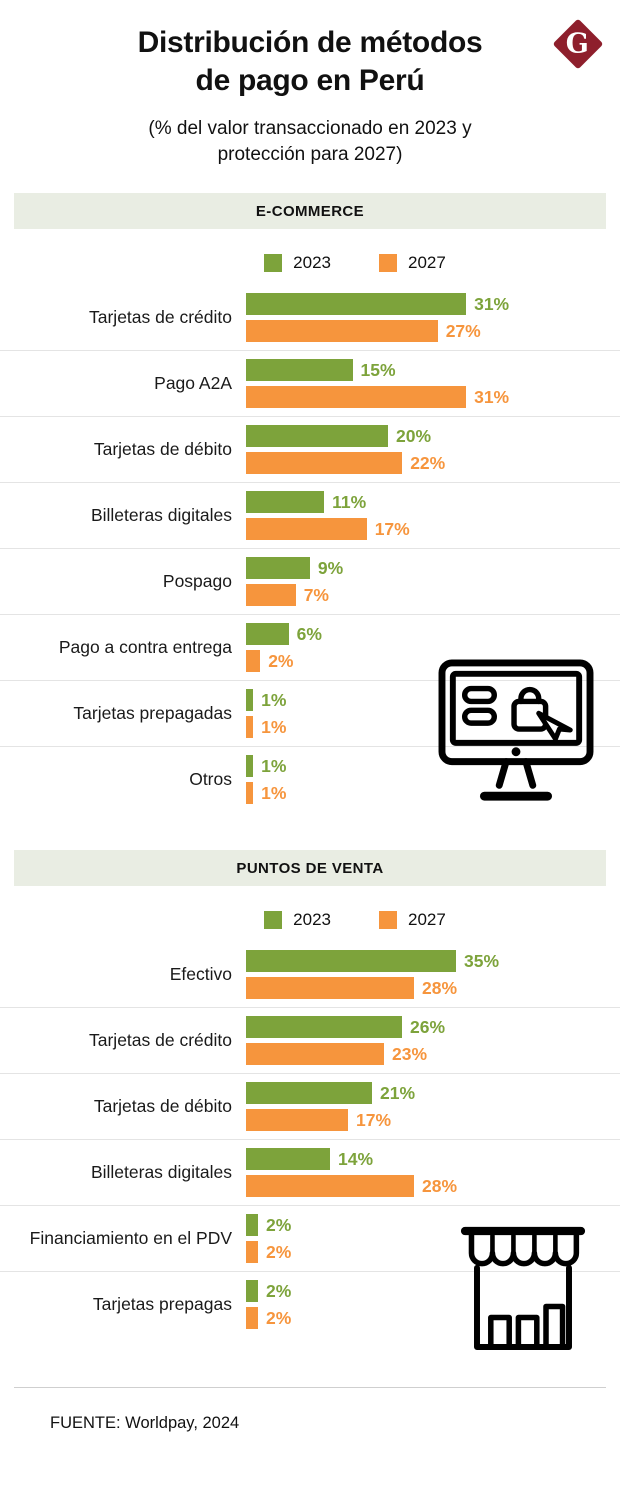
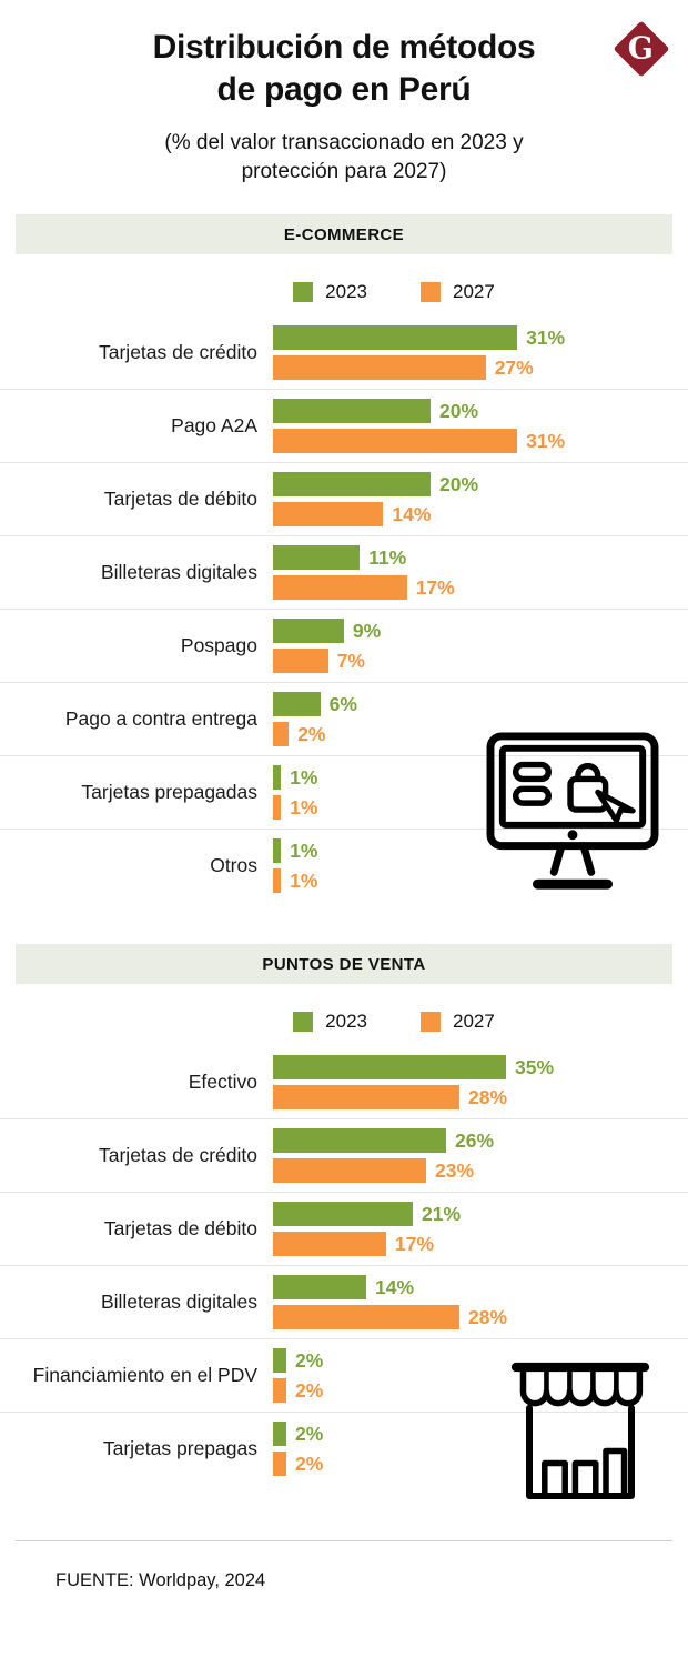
E-COMMERCE/2023/Pago A2A: 15% -> 20%
E-COMMERCE/2027/Tarjetas de débito: 22% -> 14%
